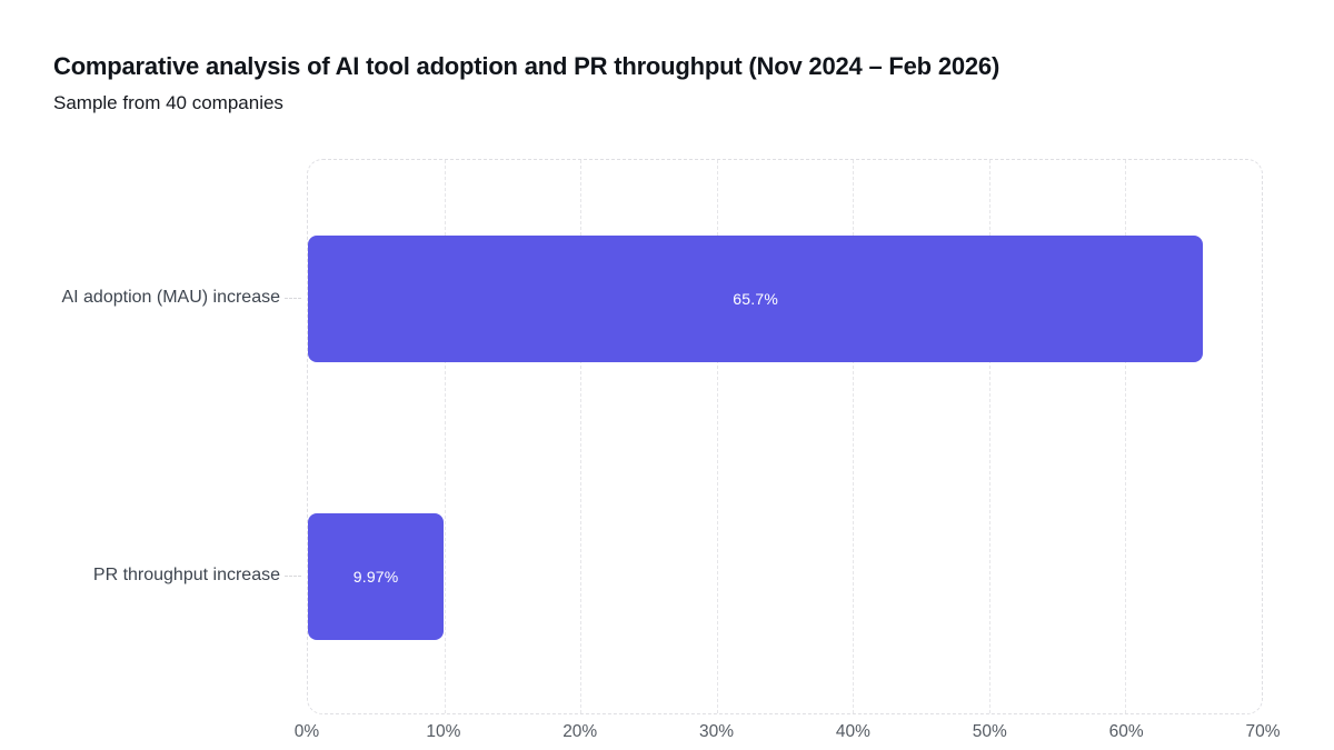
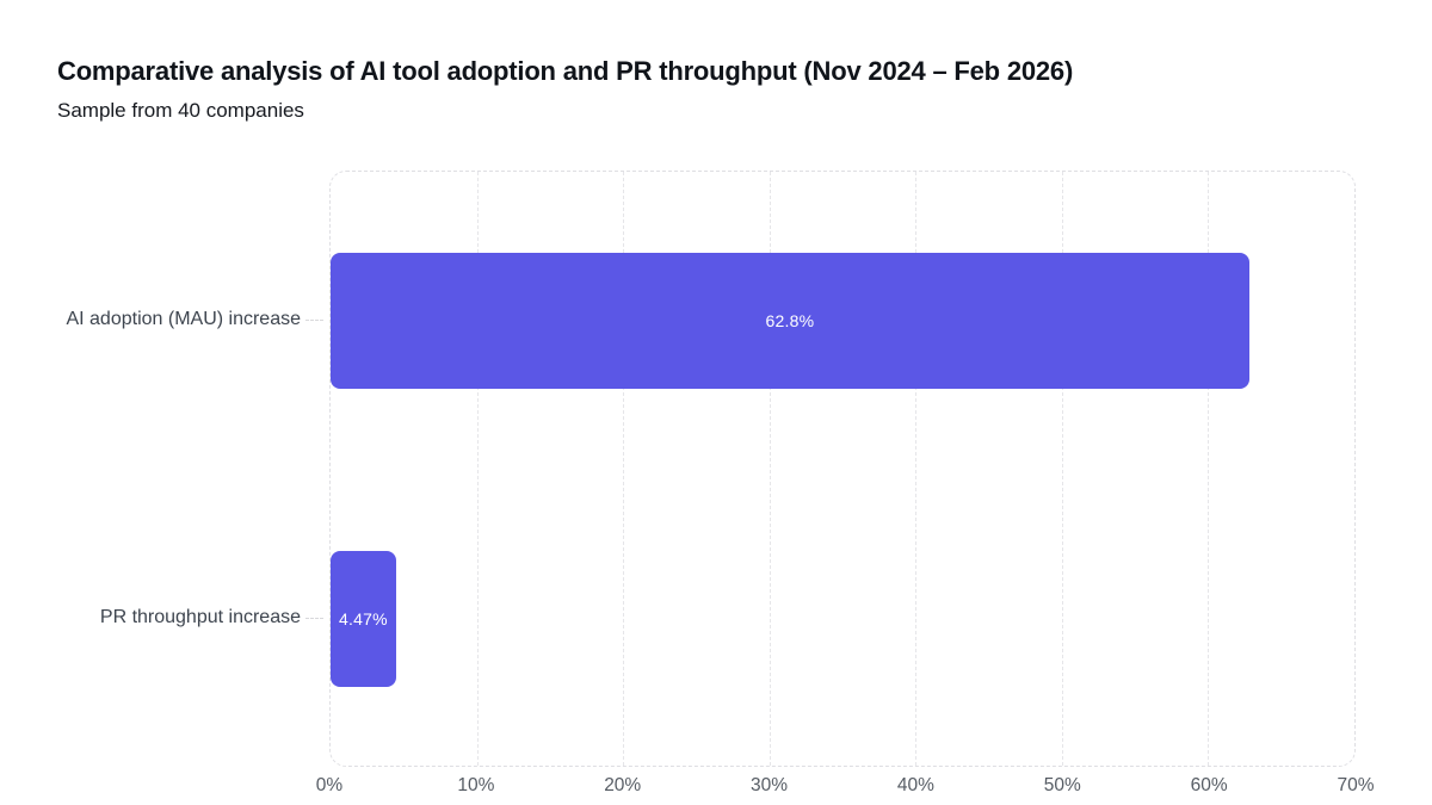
AI adoption (MAU) increase: 65.7% -> 62.8%
PR throughput increase: 9.97% -> 4.47%
